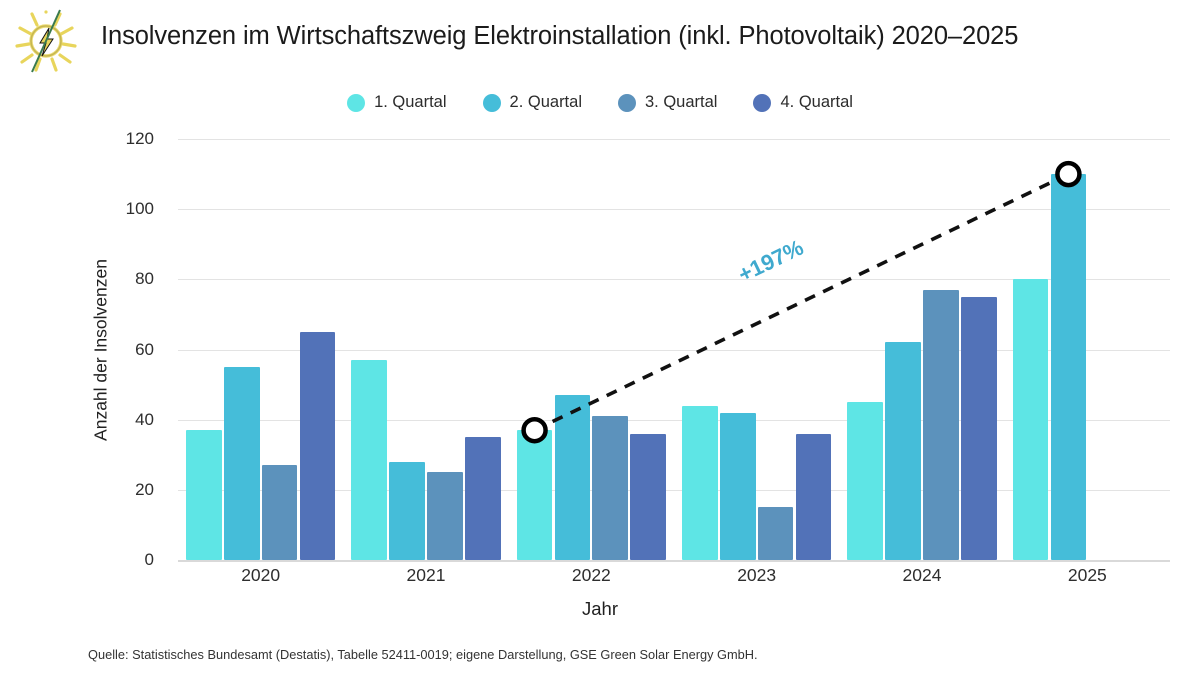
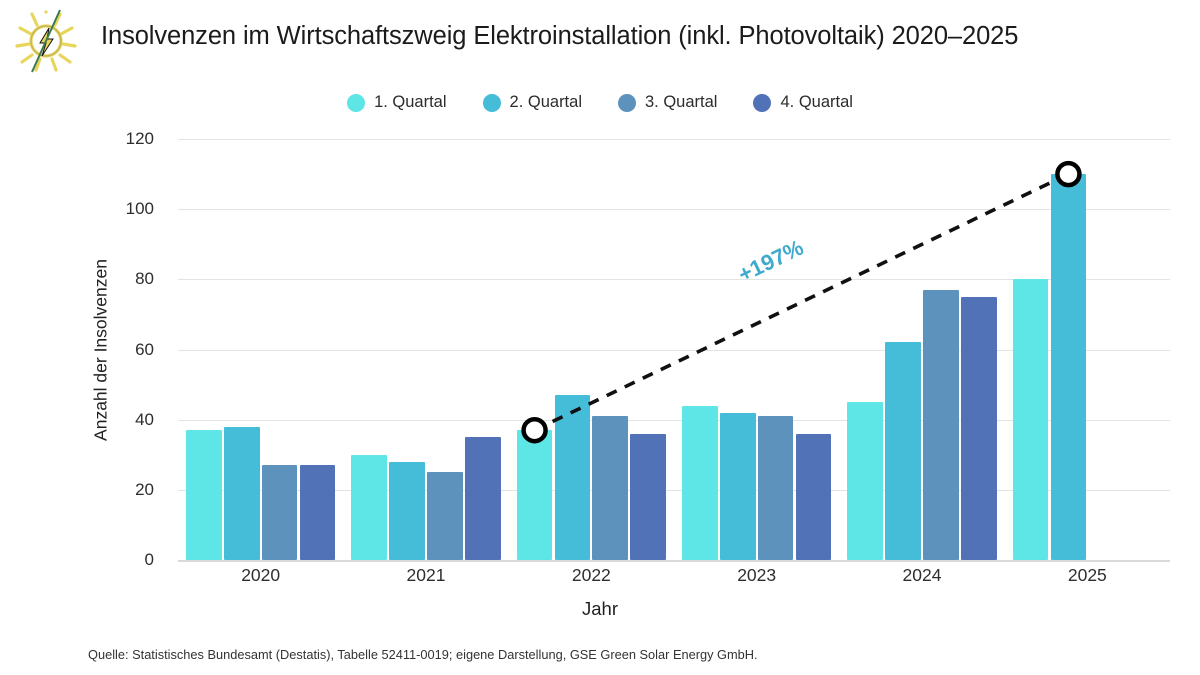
2. Quartal/2020: 55 -> 38
4. Quartal/2020: 65 -> 27
1. Quartal/2021: 57 -> 30
3. Quartal/2023: 15 -> 41
